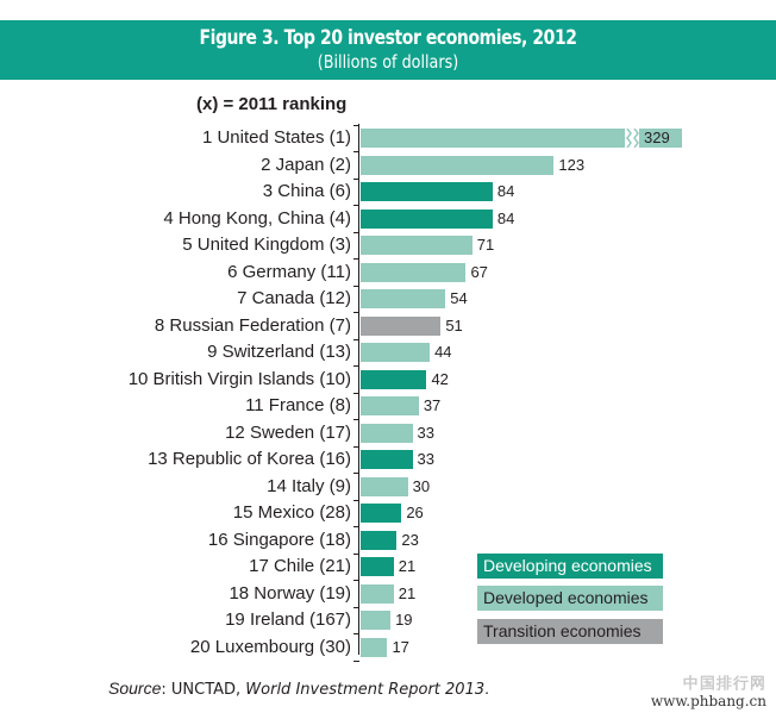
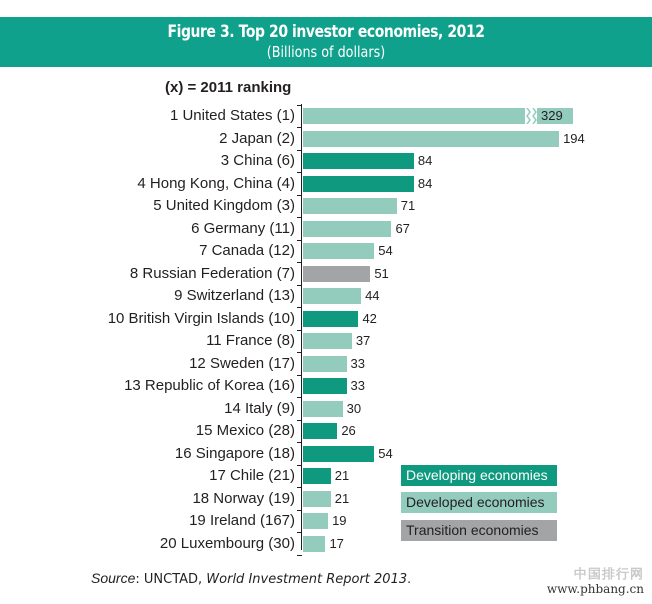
2 Japan (2): 123 -> 194
16 Singapore (18): 23 -> 54
